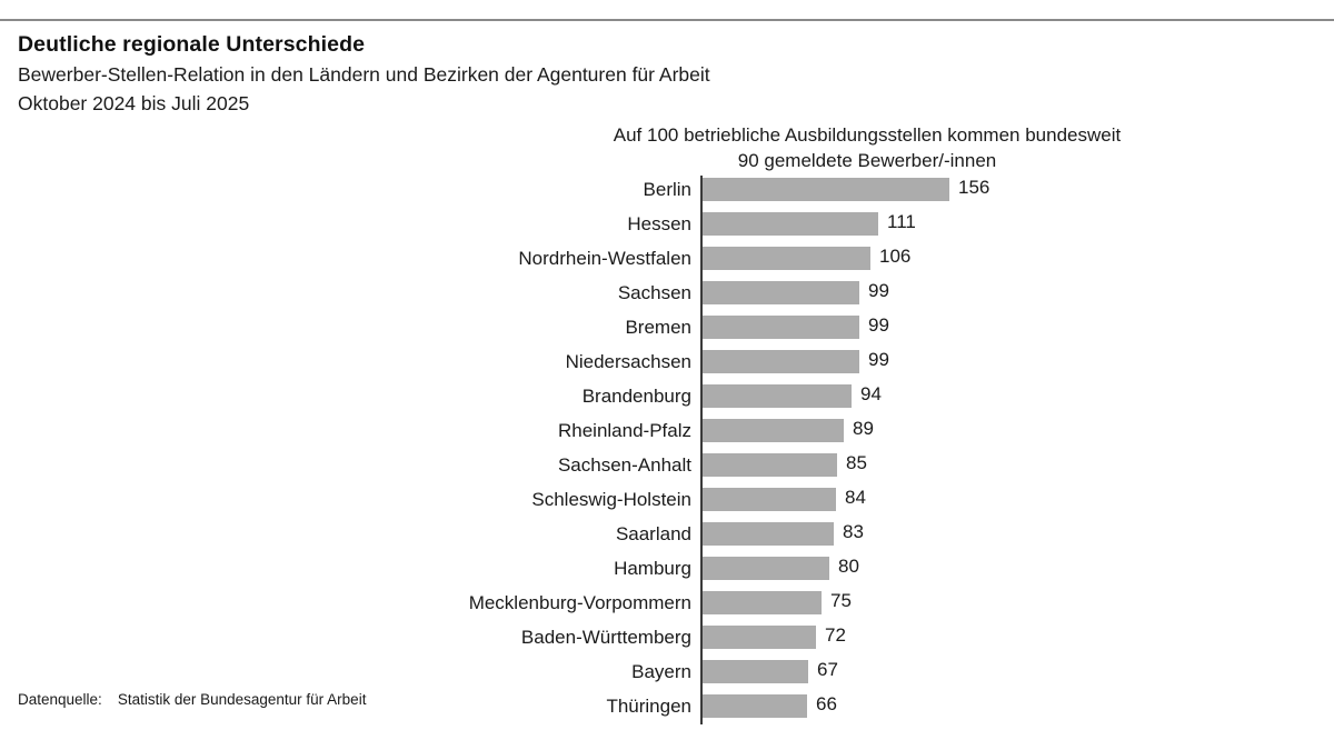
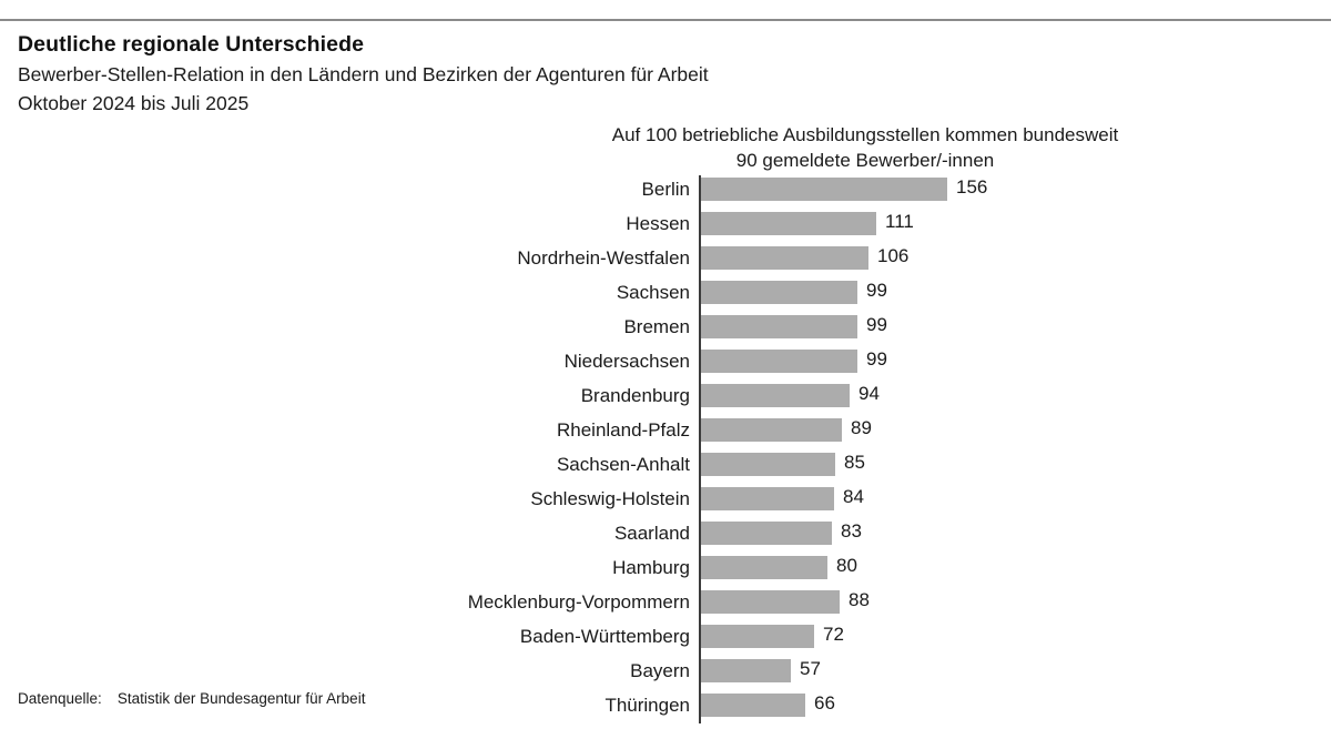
Mecklenburg-Vorpommern: 75 -> 88
Bayern: 67 -> 57
